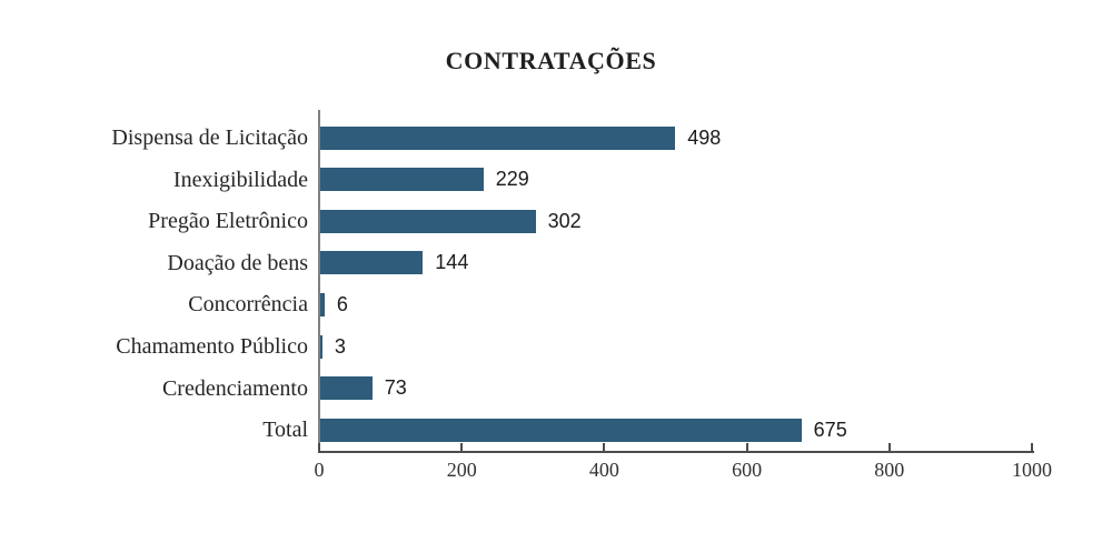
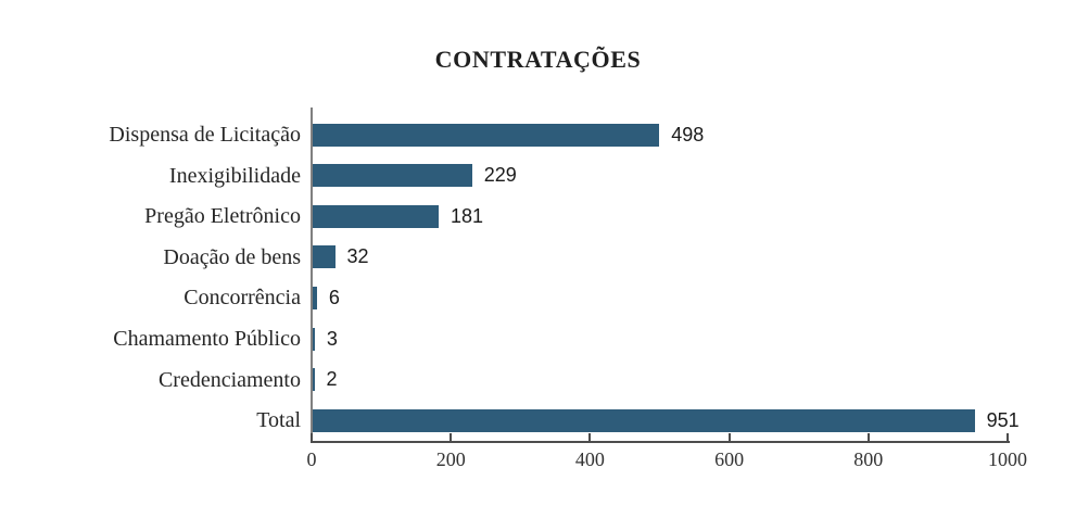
Pregão Eletrônico: 302 -> 181
Doação de bens: 144 -> 32
Credenciamento: 73 -> 2
Total: 675 -> 951
